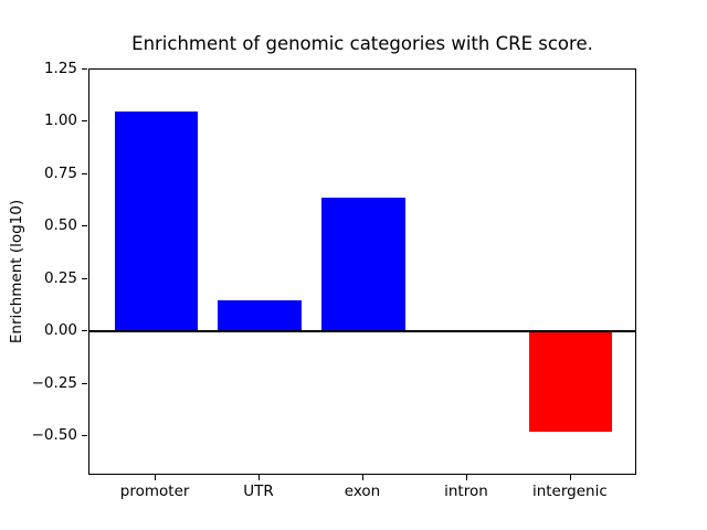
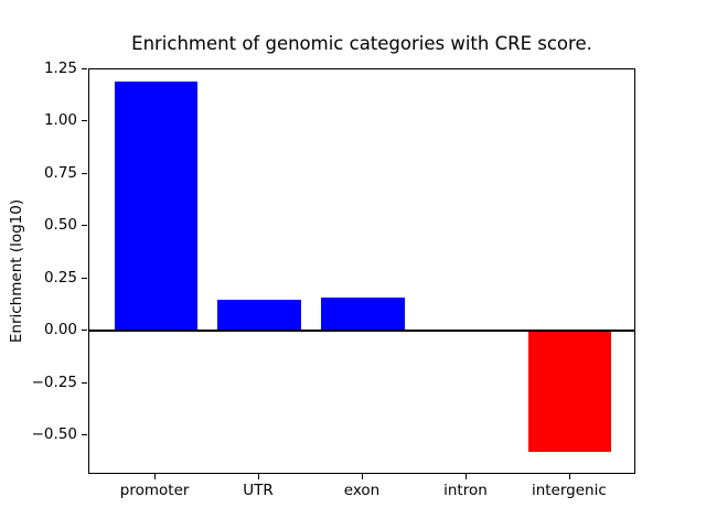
promoter: 1.05 -> 1.19
exon: 0.64 -> 0.16
intergenic: -0.48 -> -0.58
